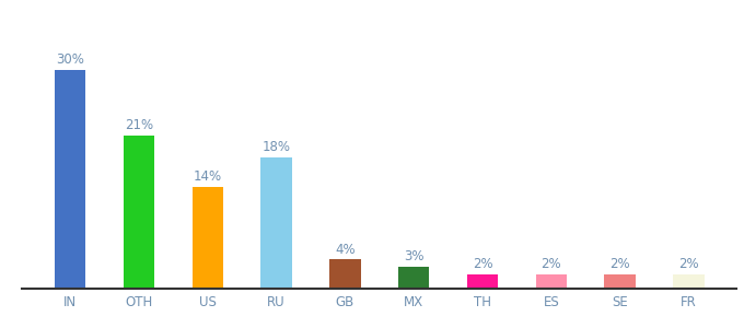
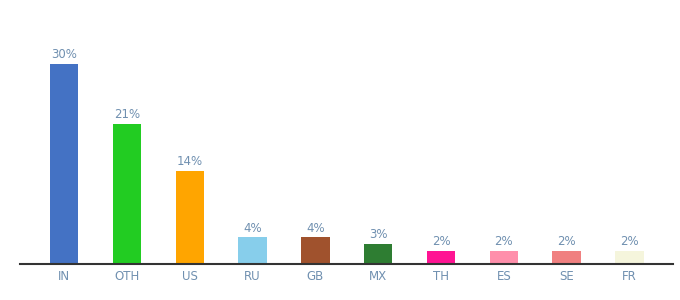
RU: 18% -> 4%
